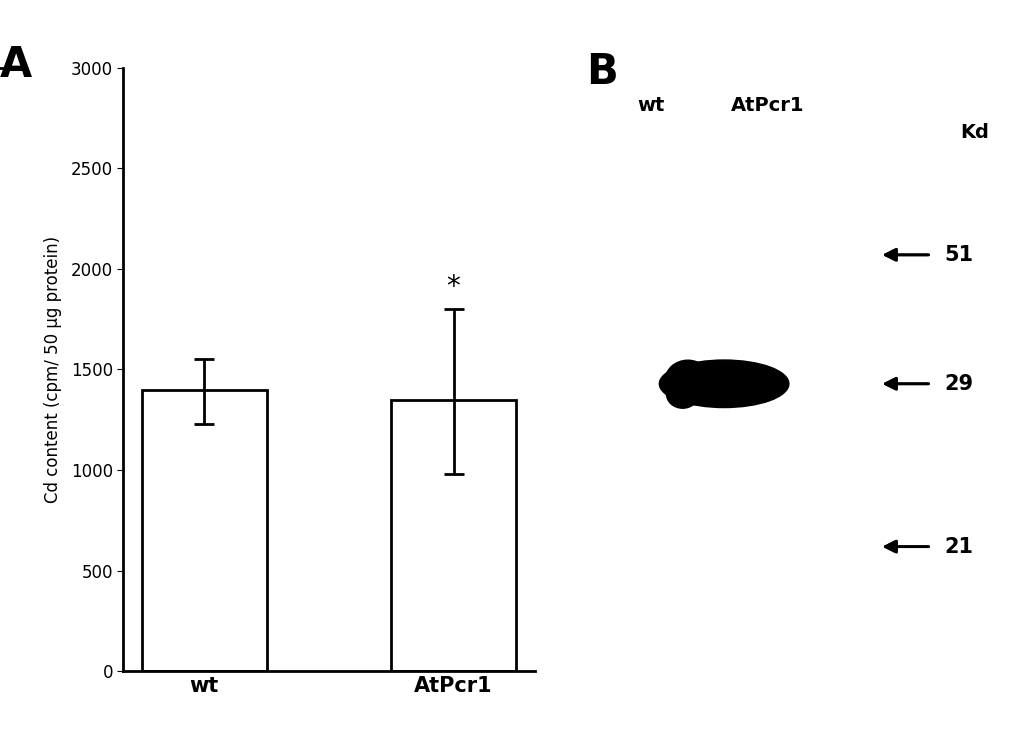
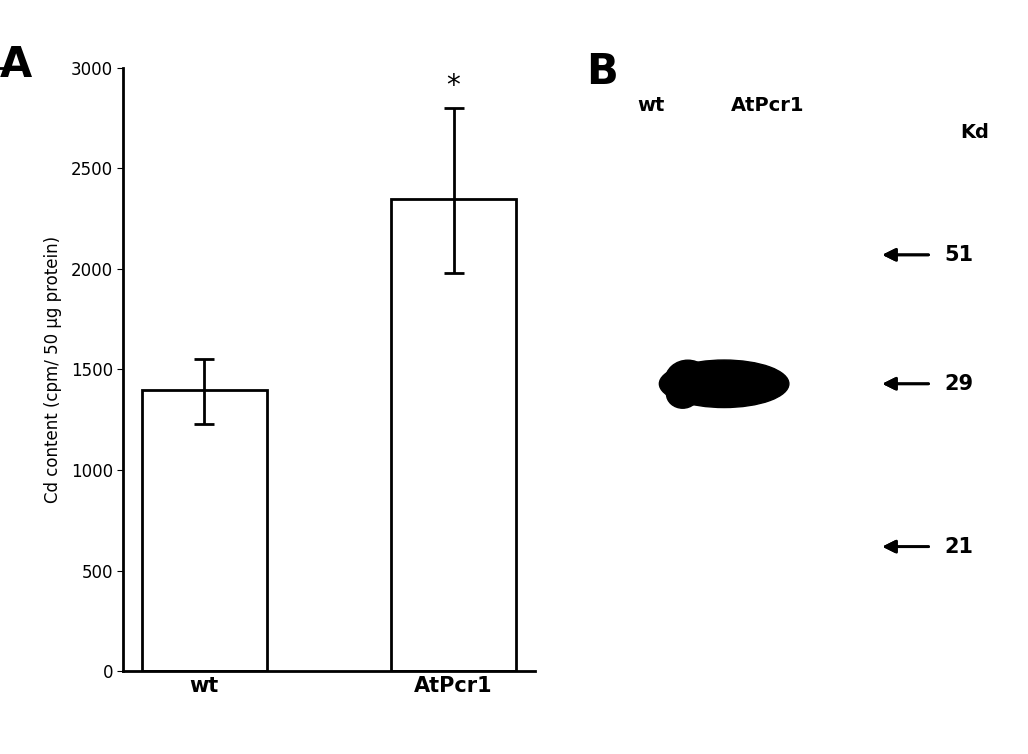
AtPcr1: 1350 -> 2350
